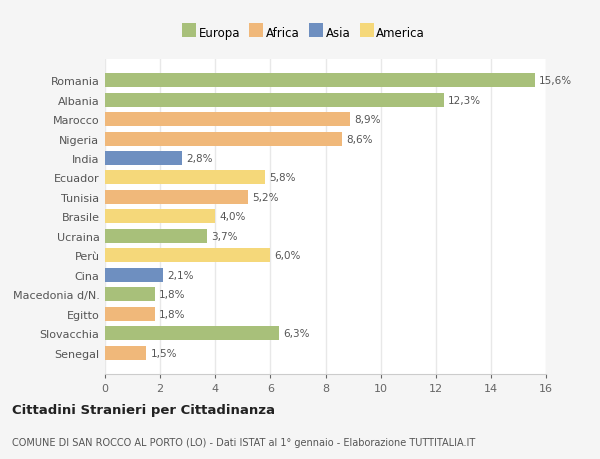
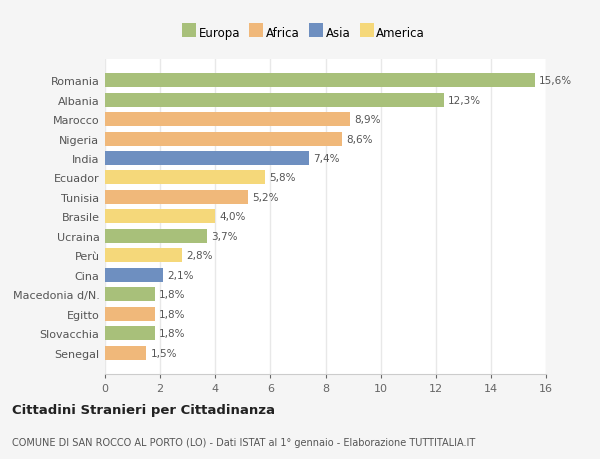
India: 2,8% -> 7,4%
Perù: 6,0% -> 2,8%
Slovacchia: 6,3% -> 1,8%
